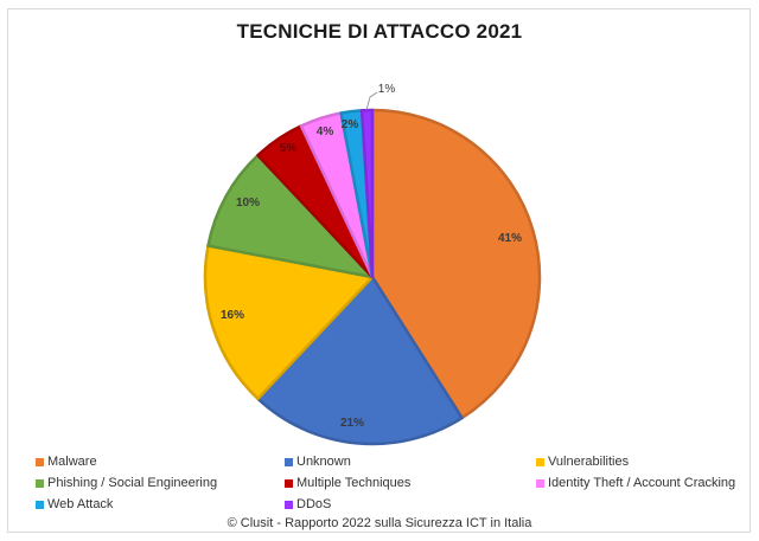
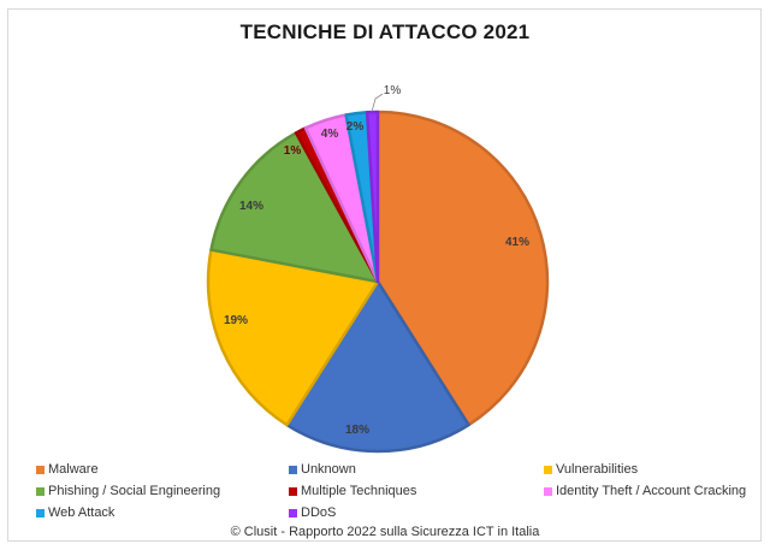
Unknown: 21% -> 18%
Vulnerabilities: 16% -> 19%
Phishing / Social Engineering: 10% -> 14%
Multiple Techniques: 5% -> 1%
